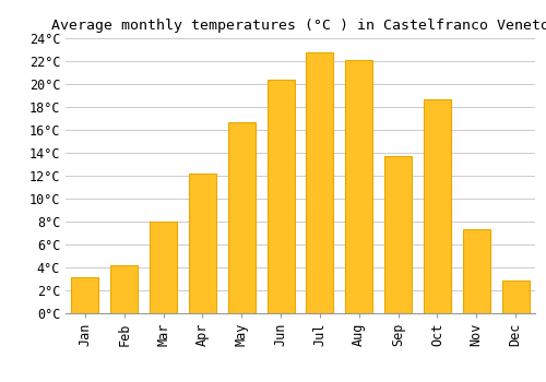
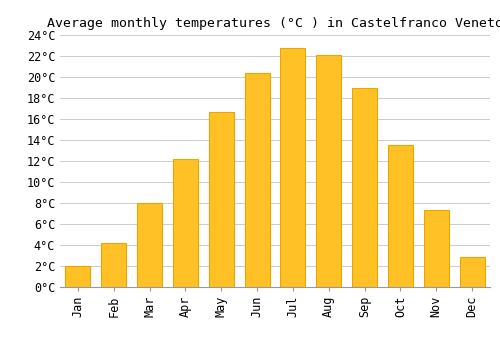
Jan: 3.1°C -> 2.0°C
Sep: 13.7°C -> 19.0°C
Oct: 18.7°C -> 13.5°C
